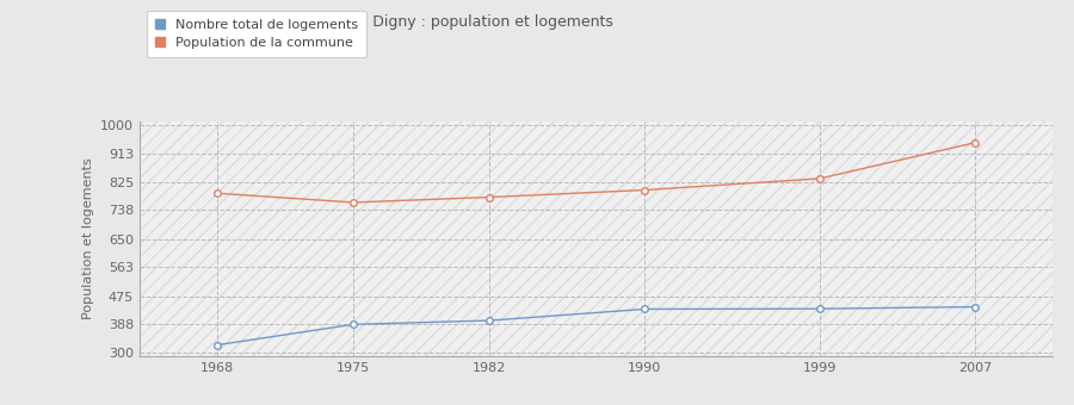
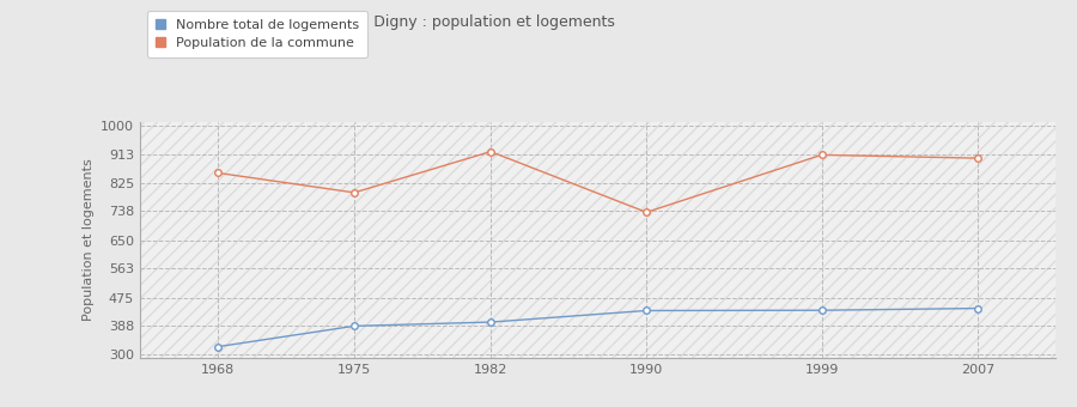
Population de la commune/1968: 790 -> 855
Population de la commune/1975: 762 -> 795
Population de la commune/1982: 778 -> 920
Population de la commune/1990: 800 -> 735
Population de la commune/1999: 835 -> 910
Population de la commune/2007: 945 -> 900
